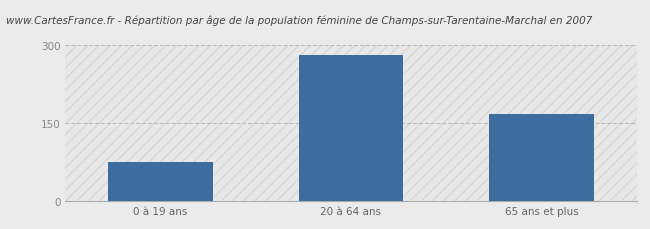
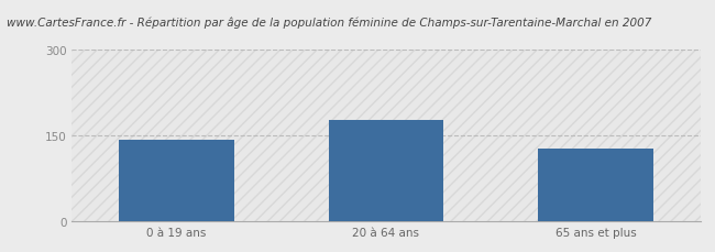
0 à 19 ans: 75 -> 142
20 à 64 ans: 280 -> 178
65 ans et plus: 168 -> 128
